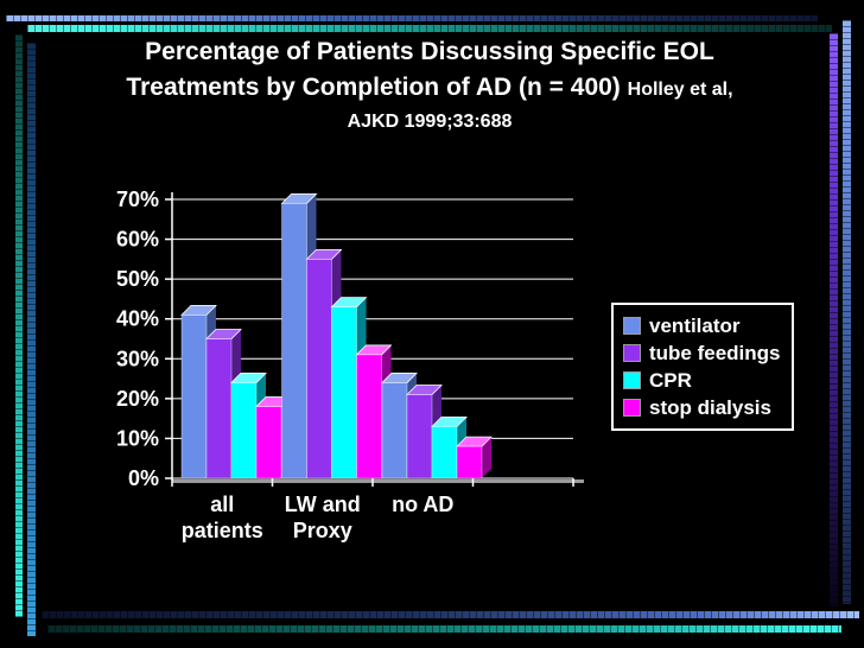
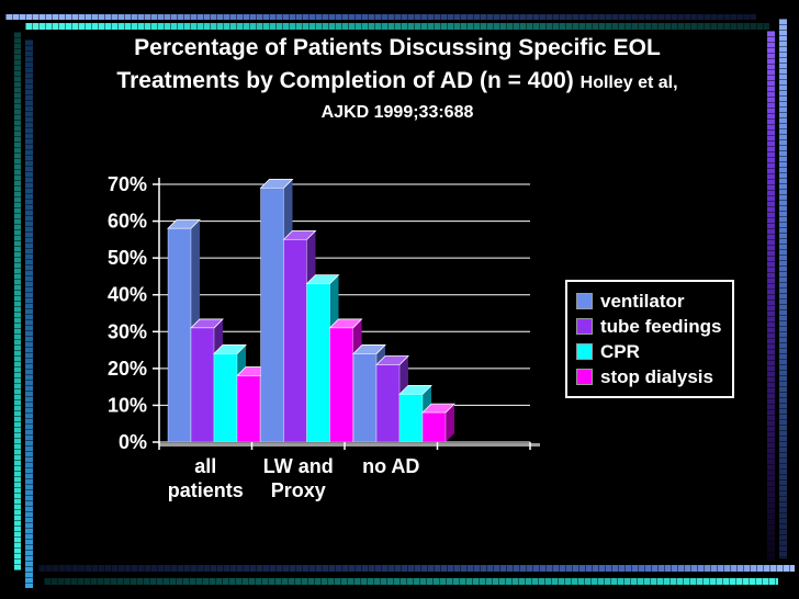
ventilator/all patients: 41% -> 58%
tube feedings/all patients: 35% -> 31%
